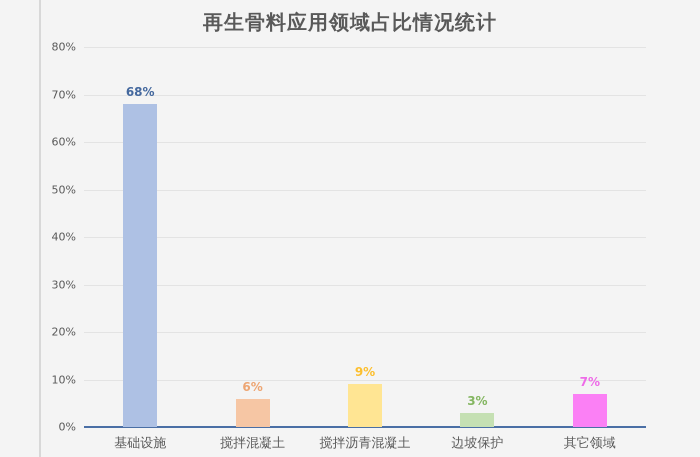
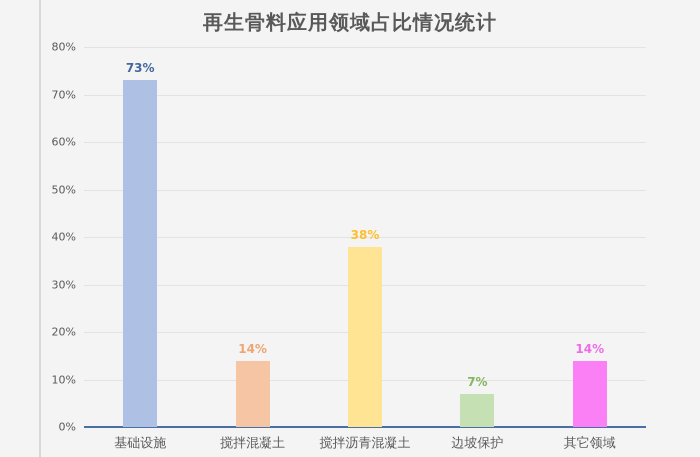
基础设施: 68% -> 73%
搅拌混凝土: 6% -> 14%
搅拌沥青混凝土: 9% -> 38%
边坡保护: 3% -> 7%
其它领域: 7% -> 14%
